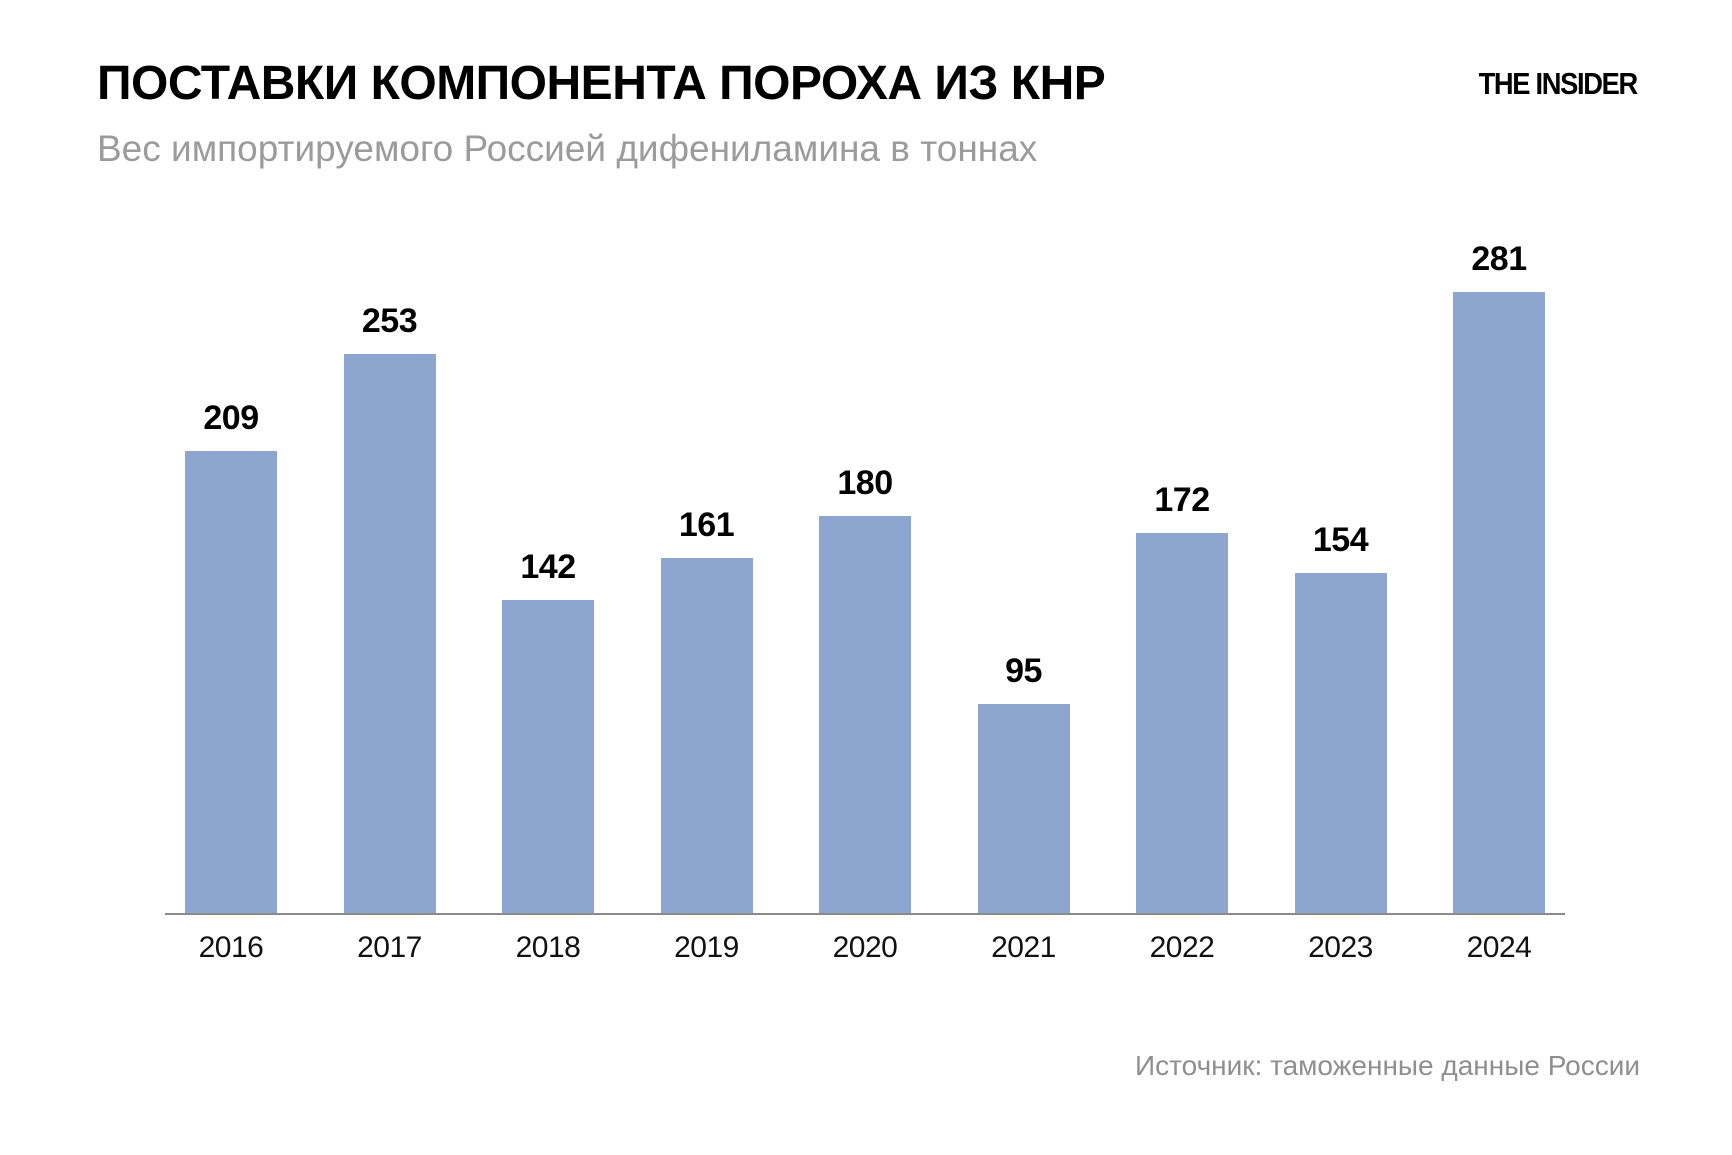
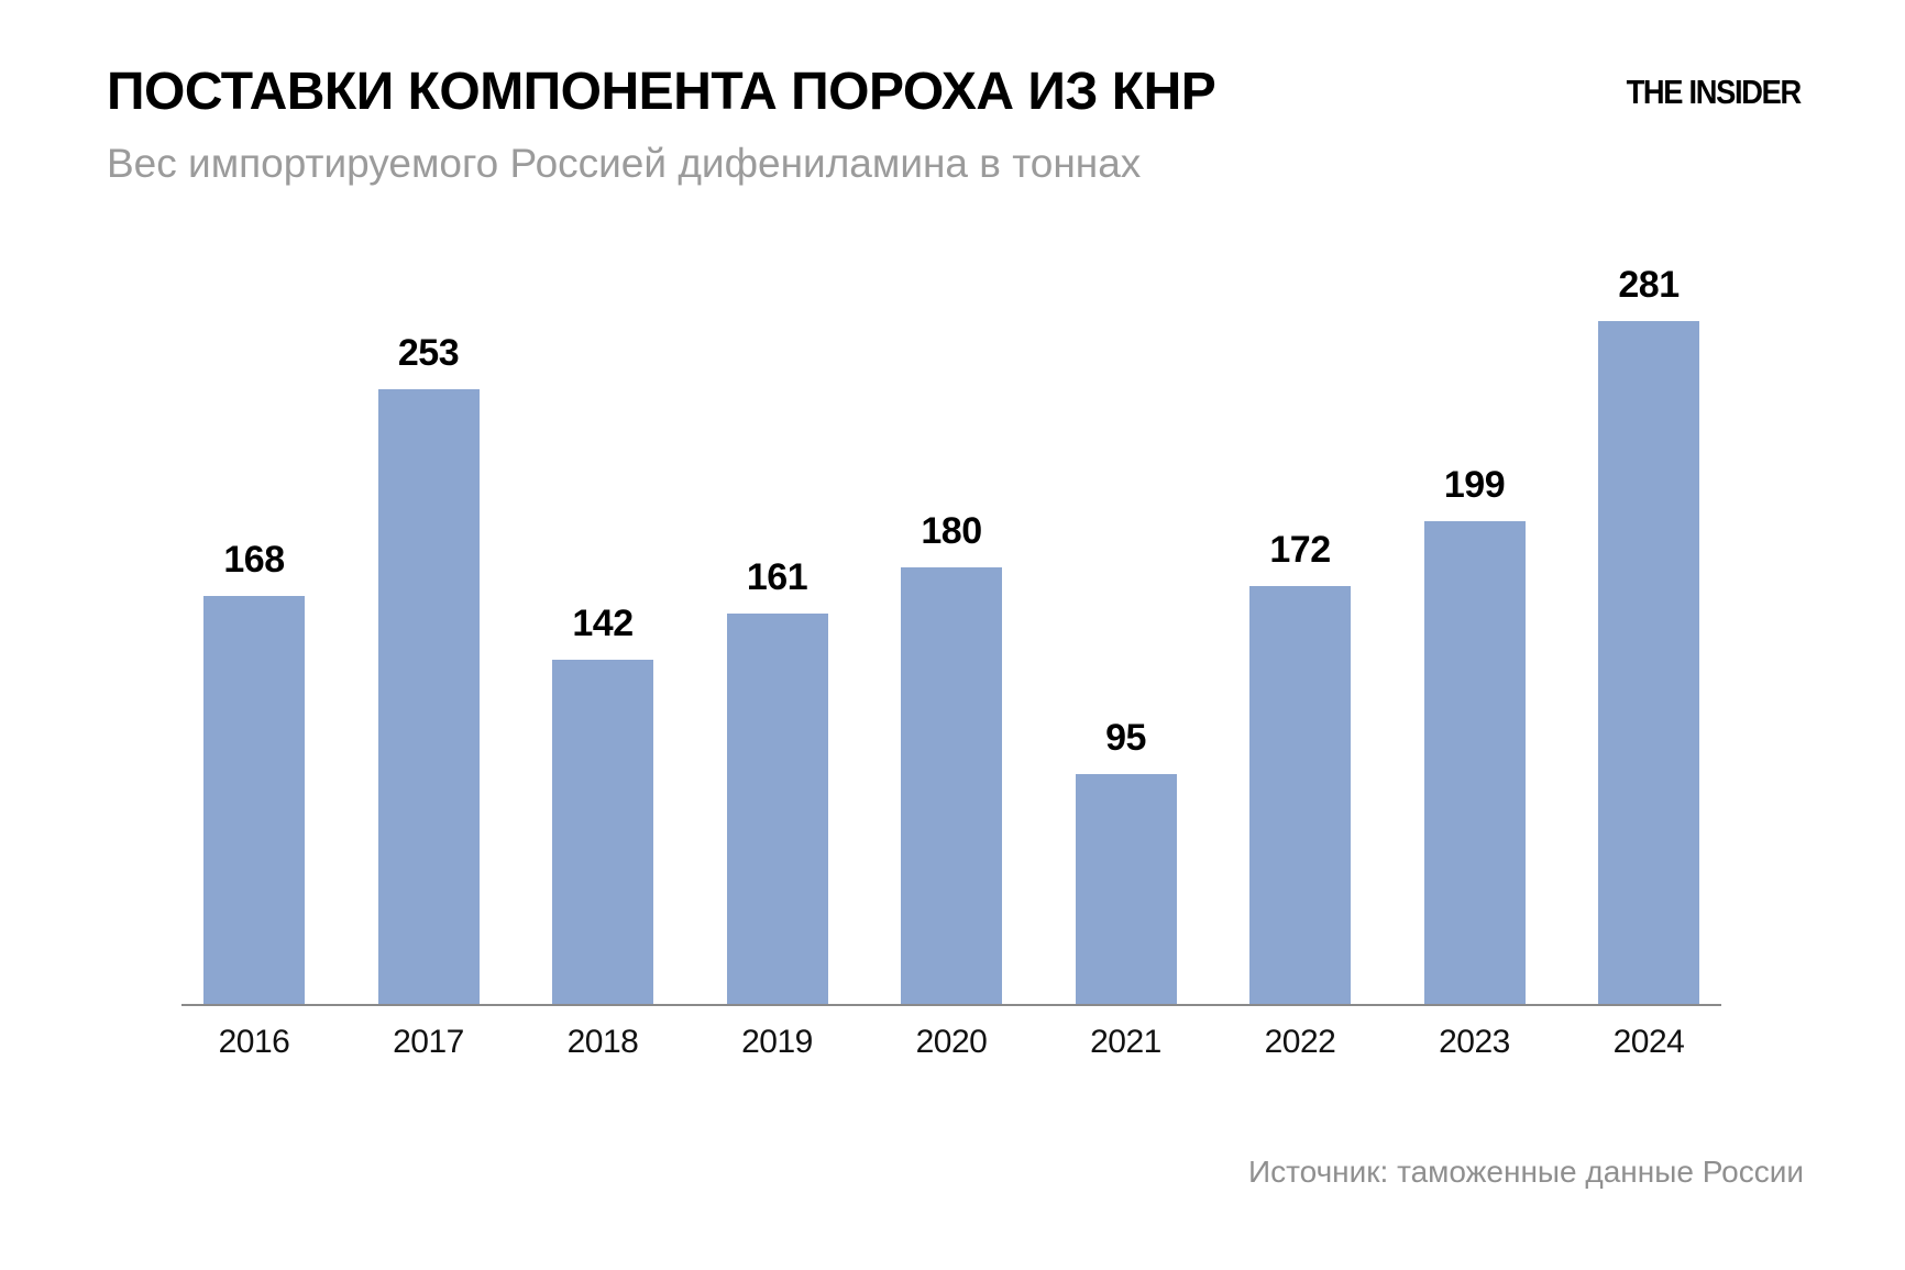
2016: 209 -> 168
2023: 154 -> 199
